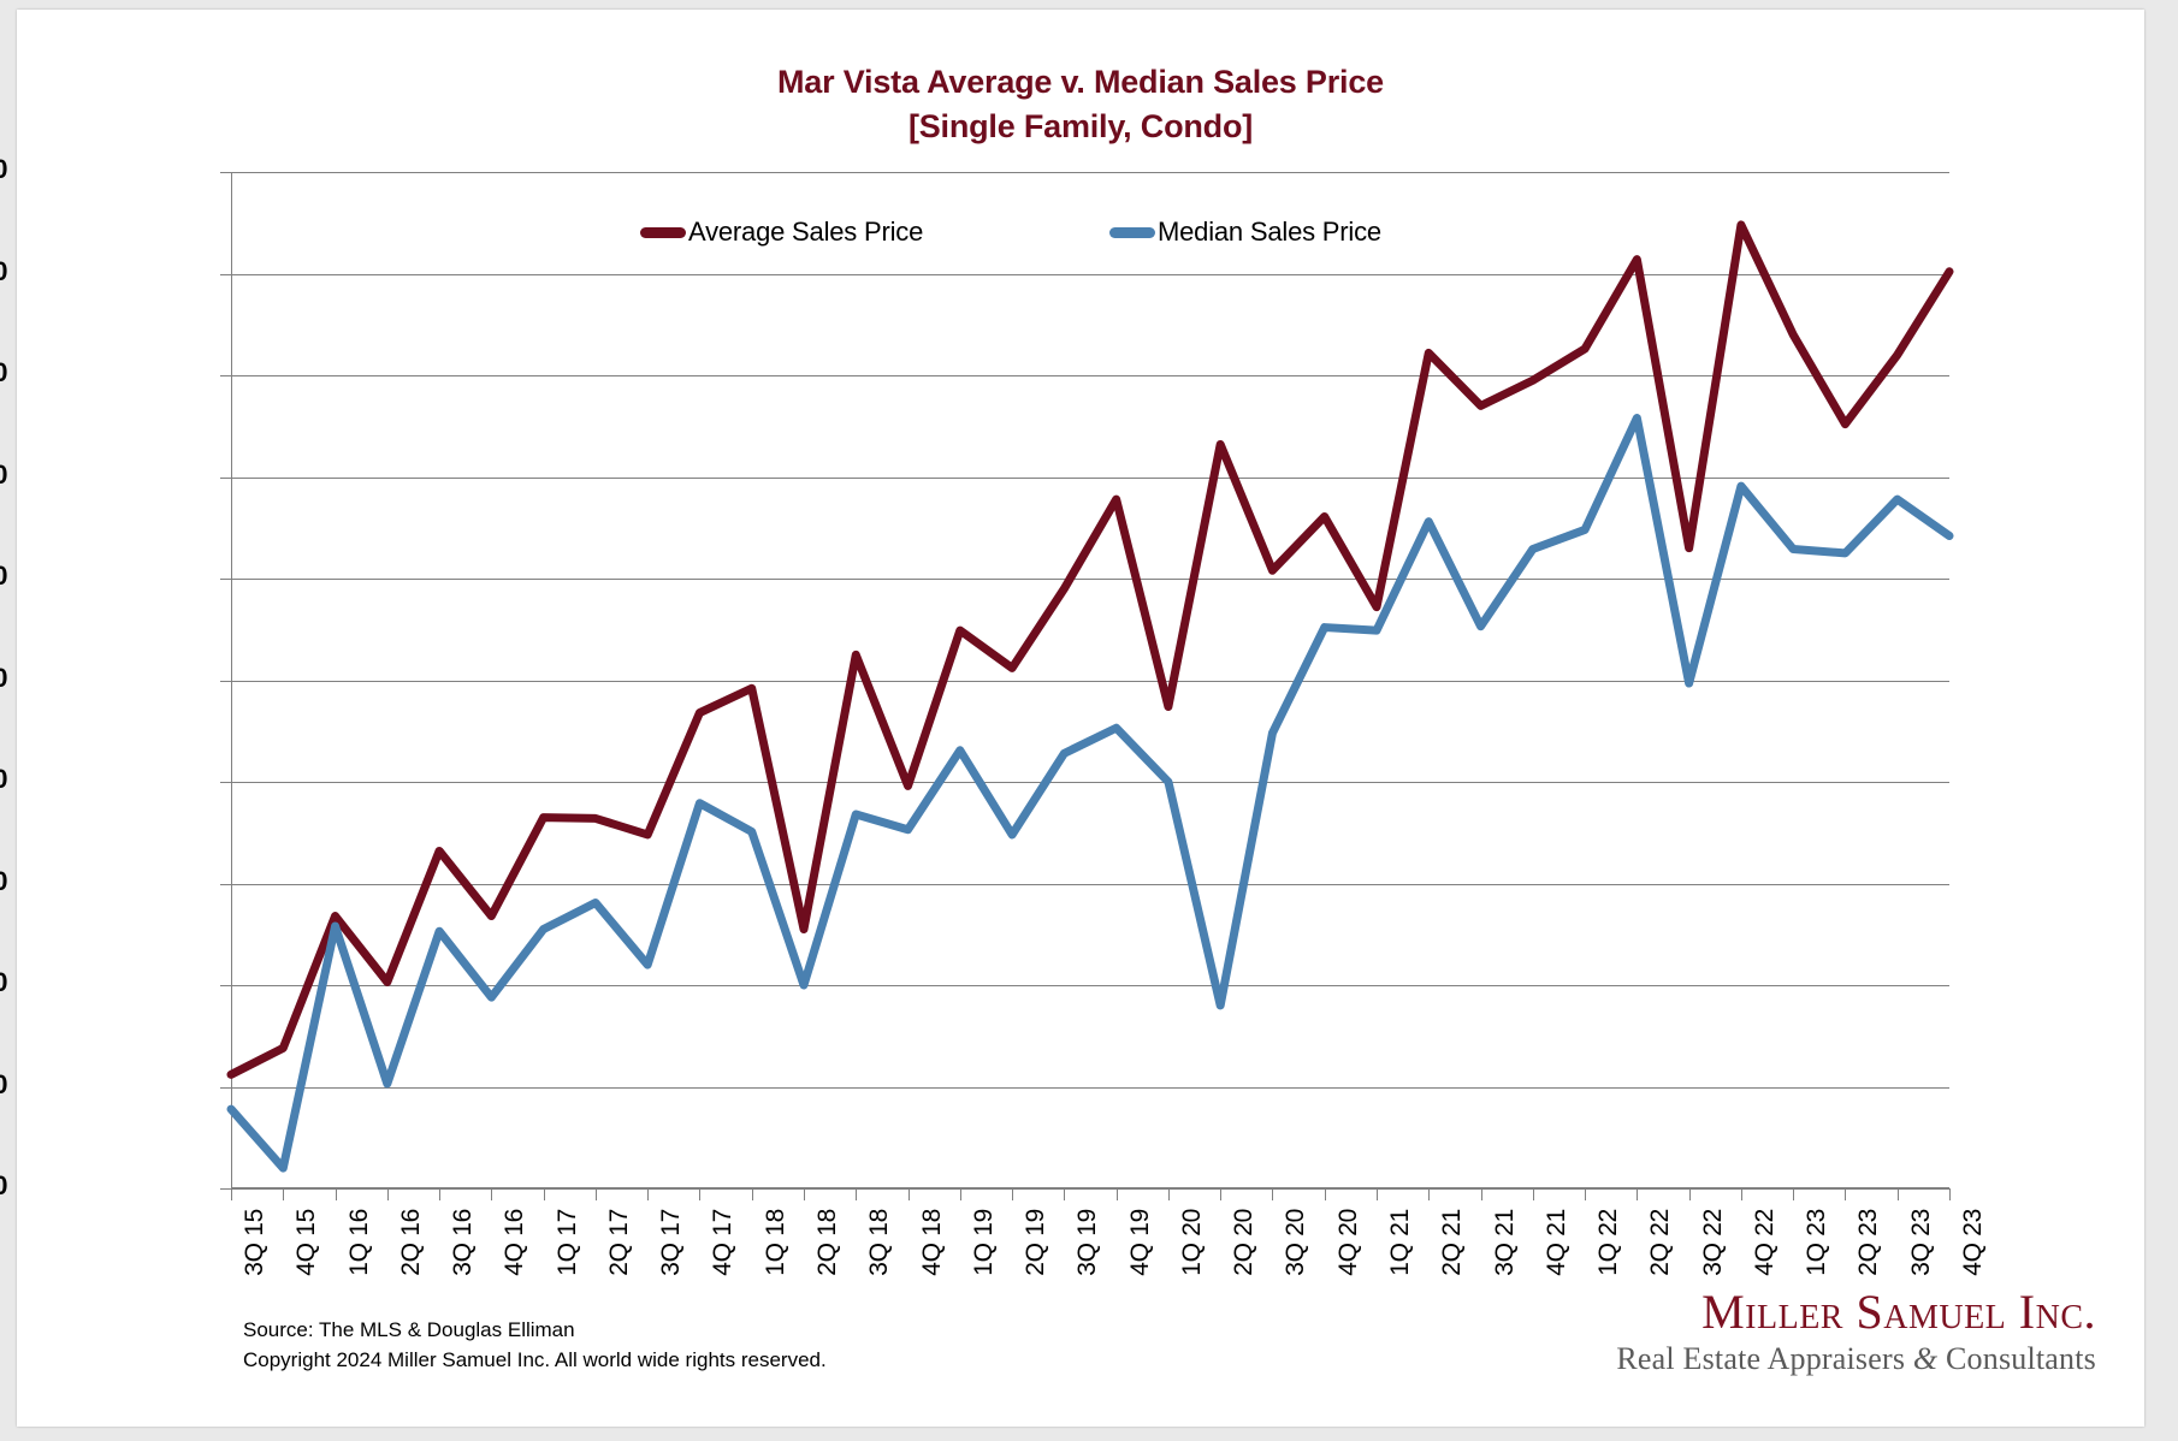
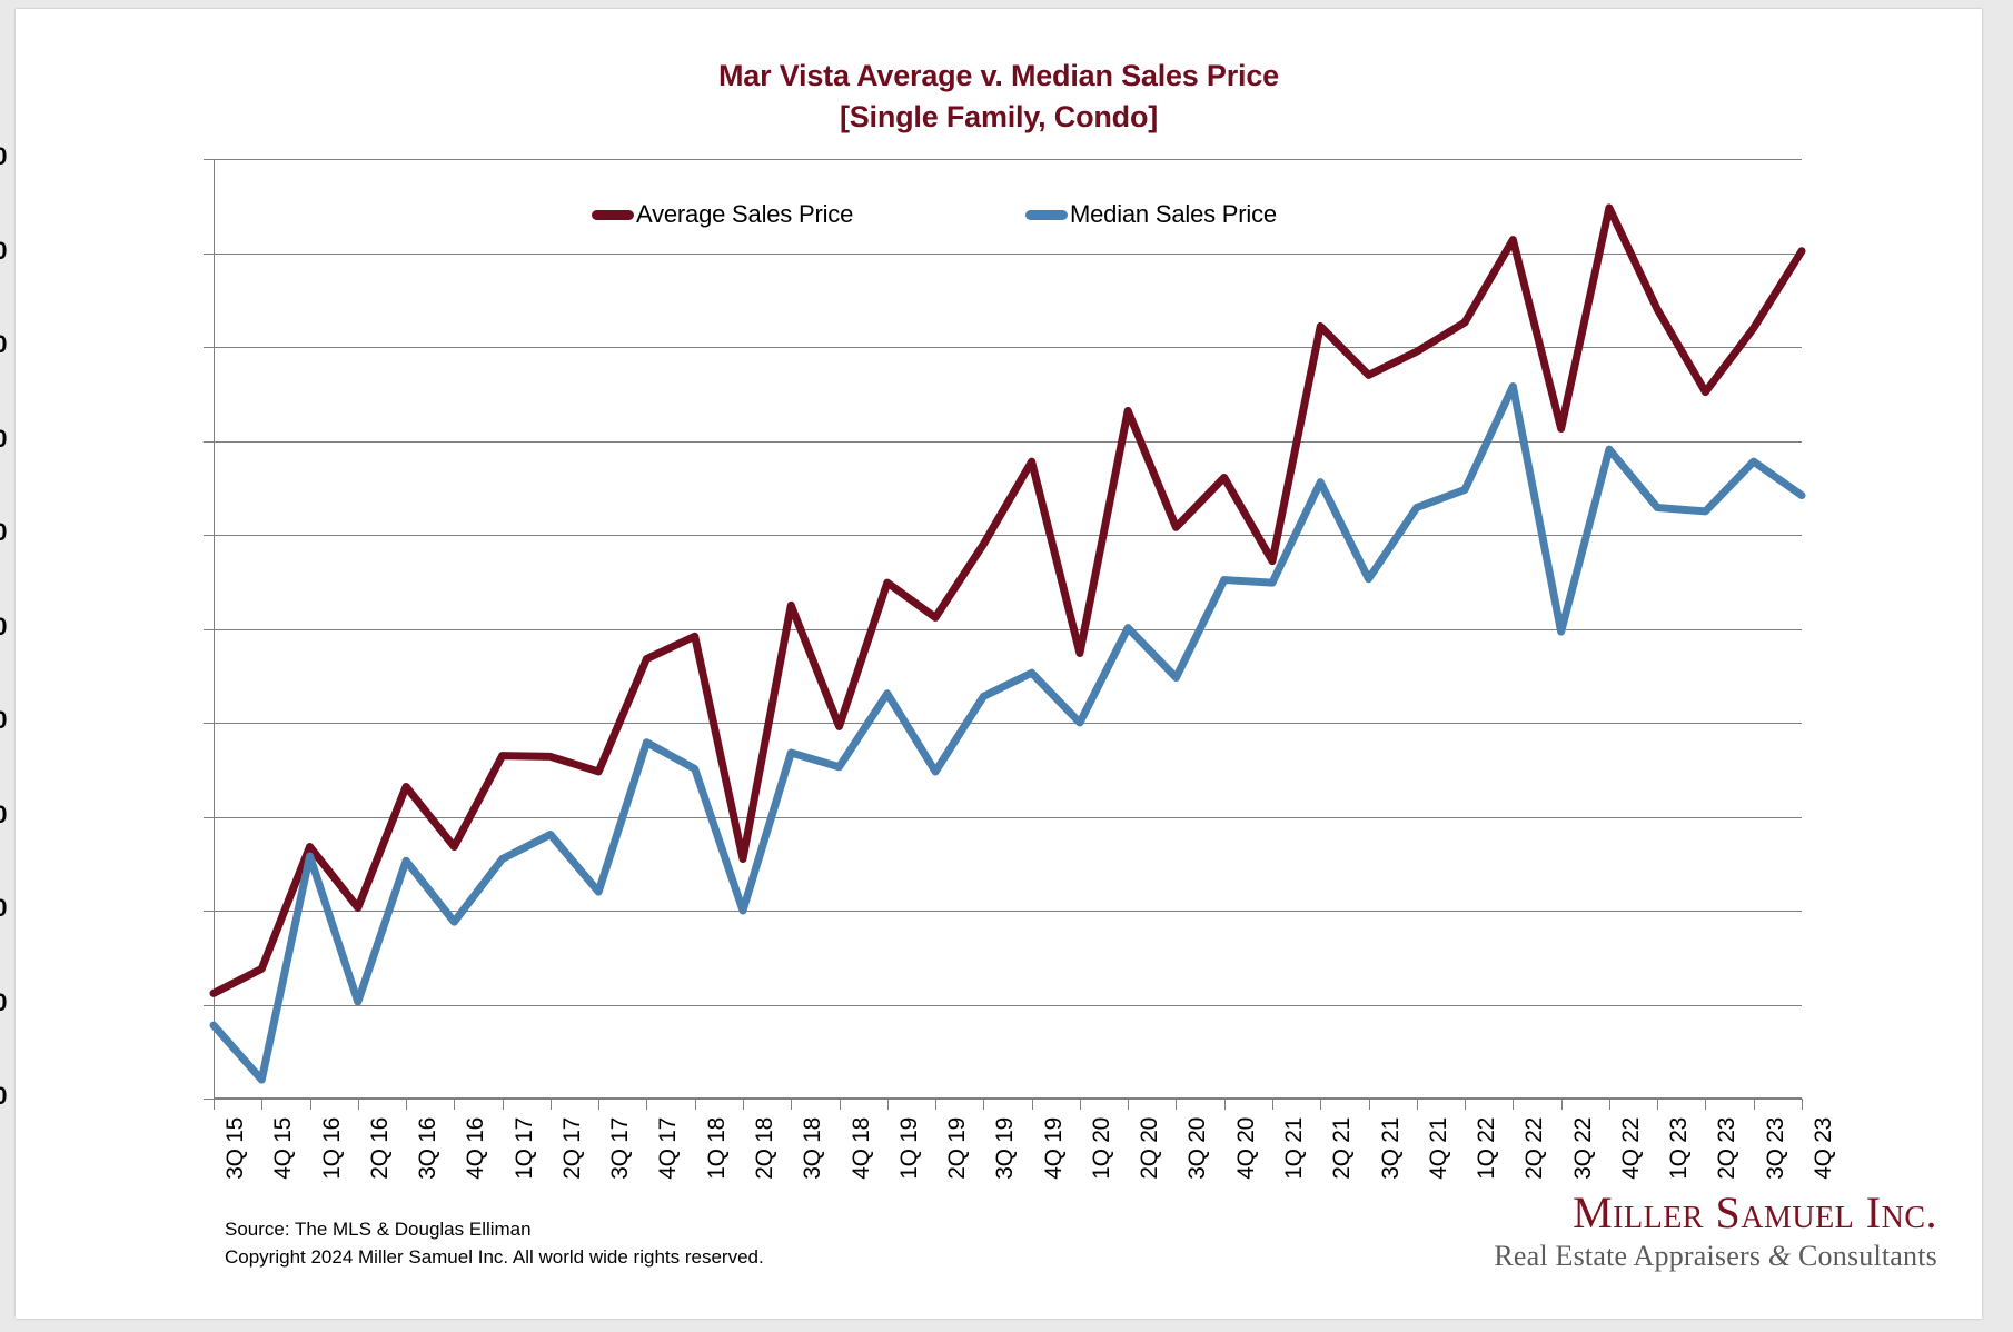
Median Sales Price/2Q 20: $1180000 -> $1500000
Average Sales Price/3Q 22: $1630000 -> $1710000
